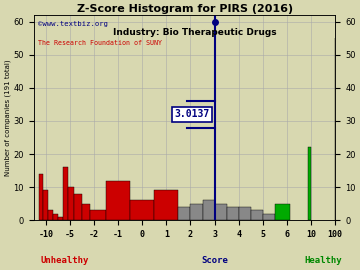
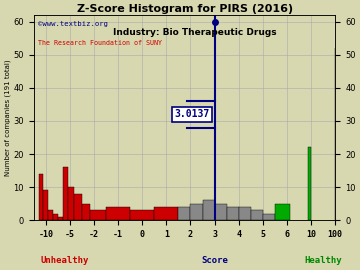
-1: 12 -> 4
0: 6 -> 3
1: 9 -> 4
100: 55 -> 52
